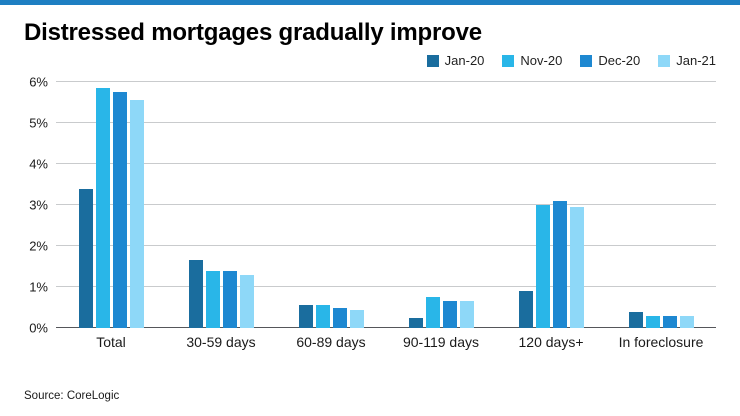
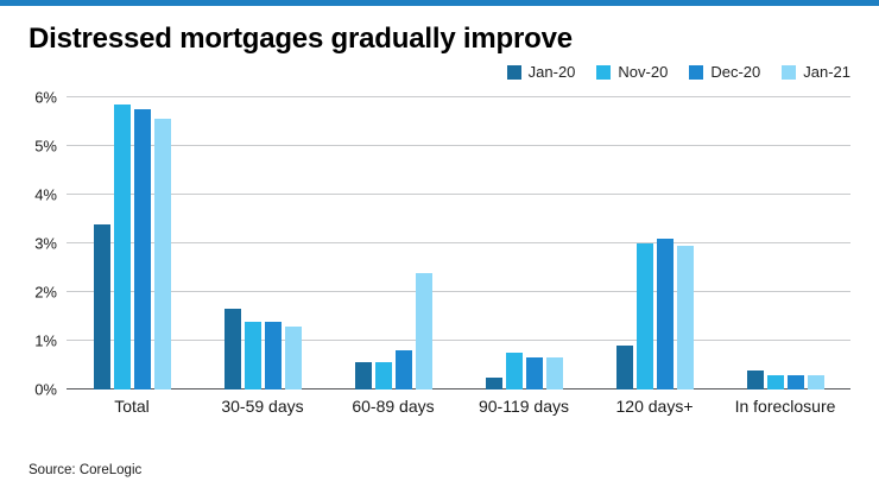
Dec-20/60-89 days: 0.5% -> 0.8%
Jan-21/60-89 days: 0.5% -> 2.4%
